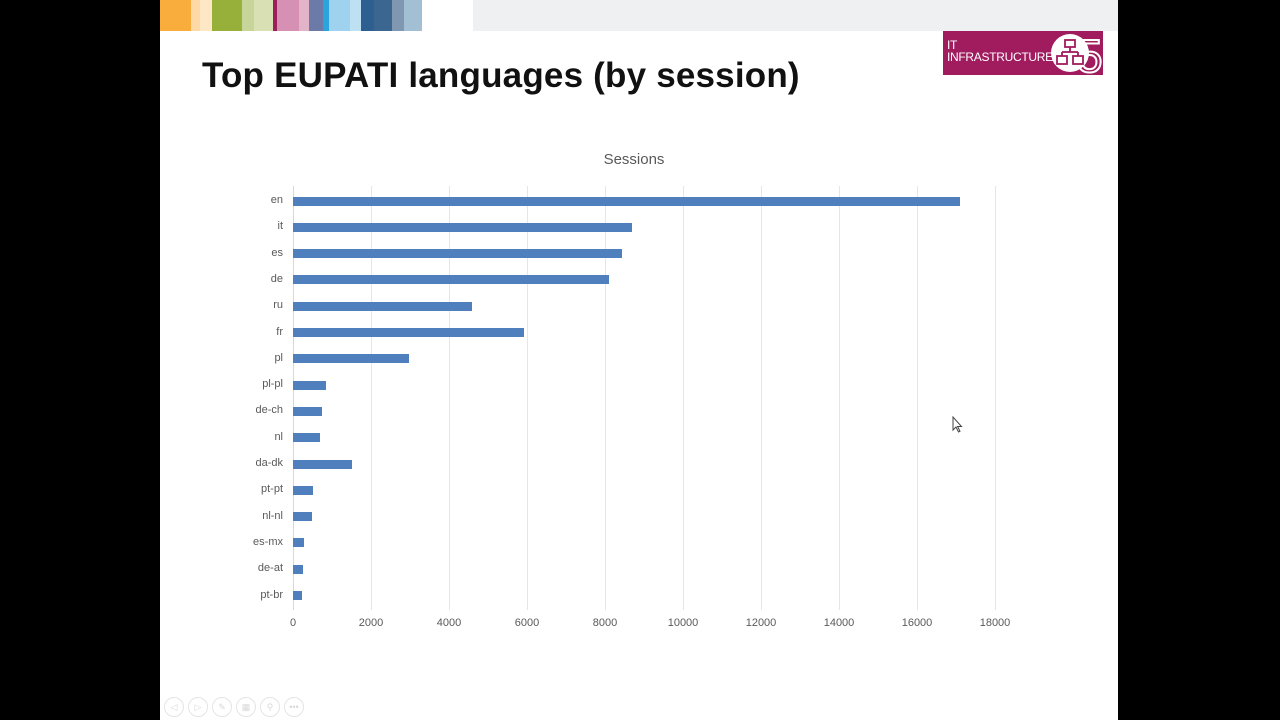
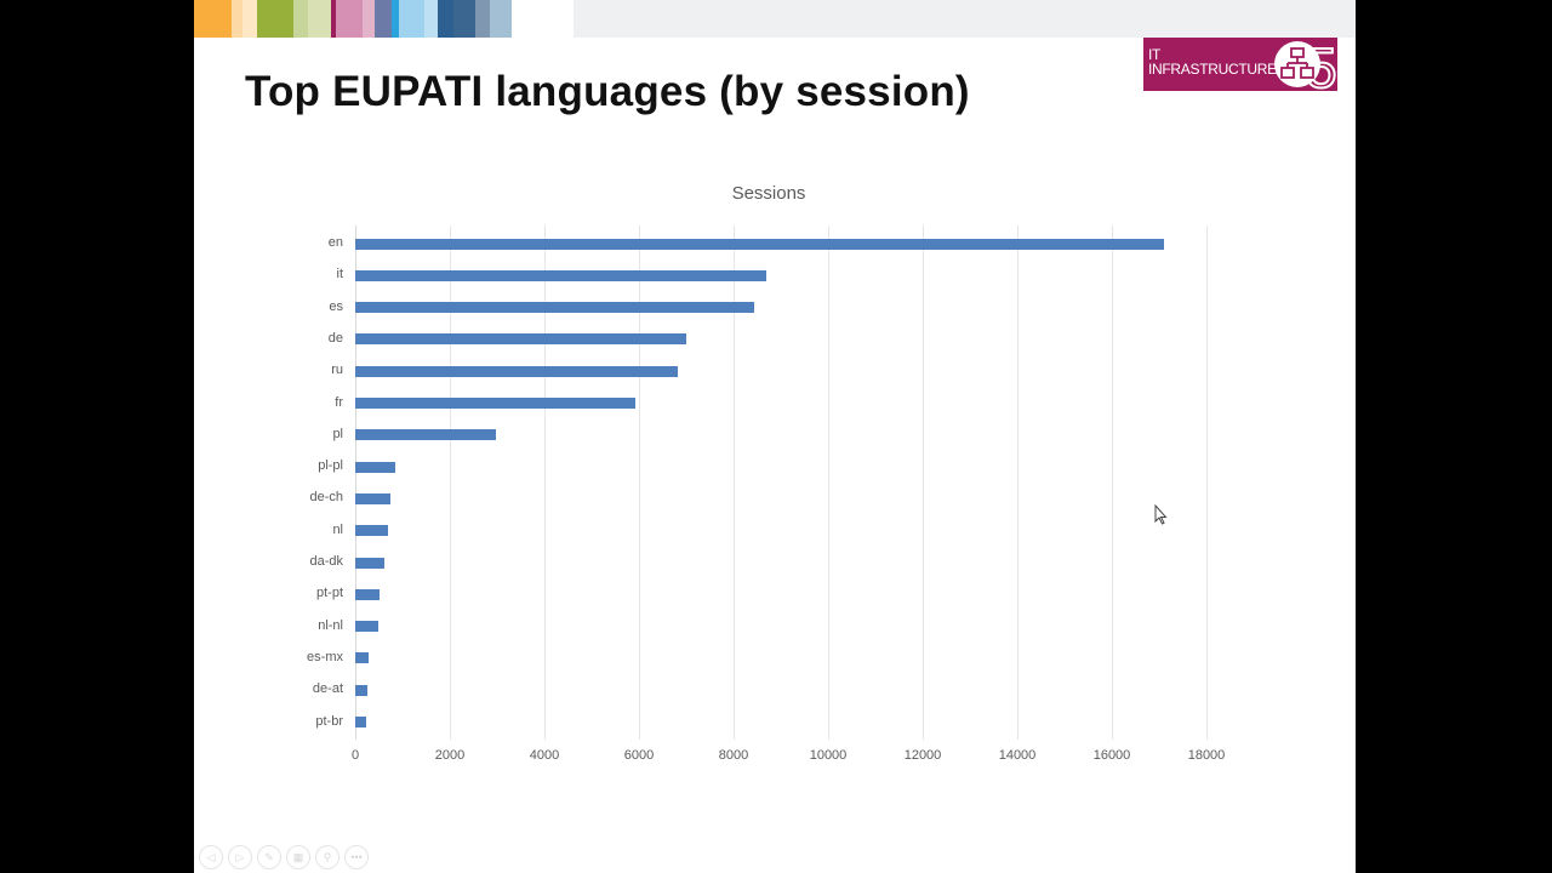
de: 8100 -> 7000
ru: 4600 -> 6800
da-dk: 1500 -> 600
